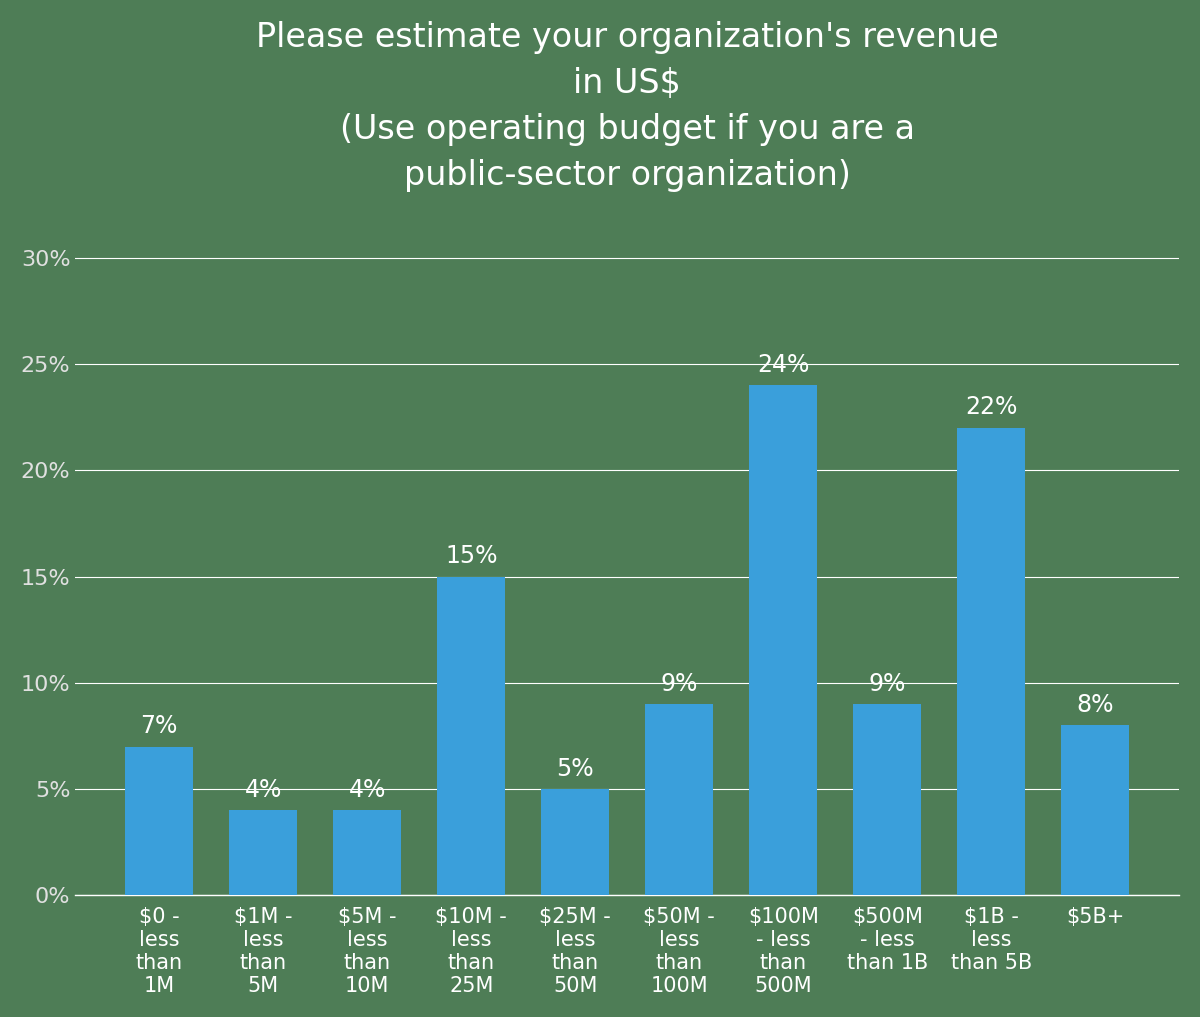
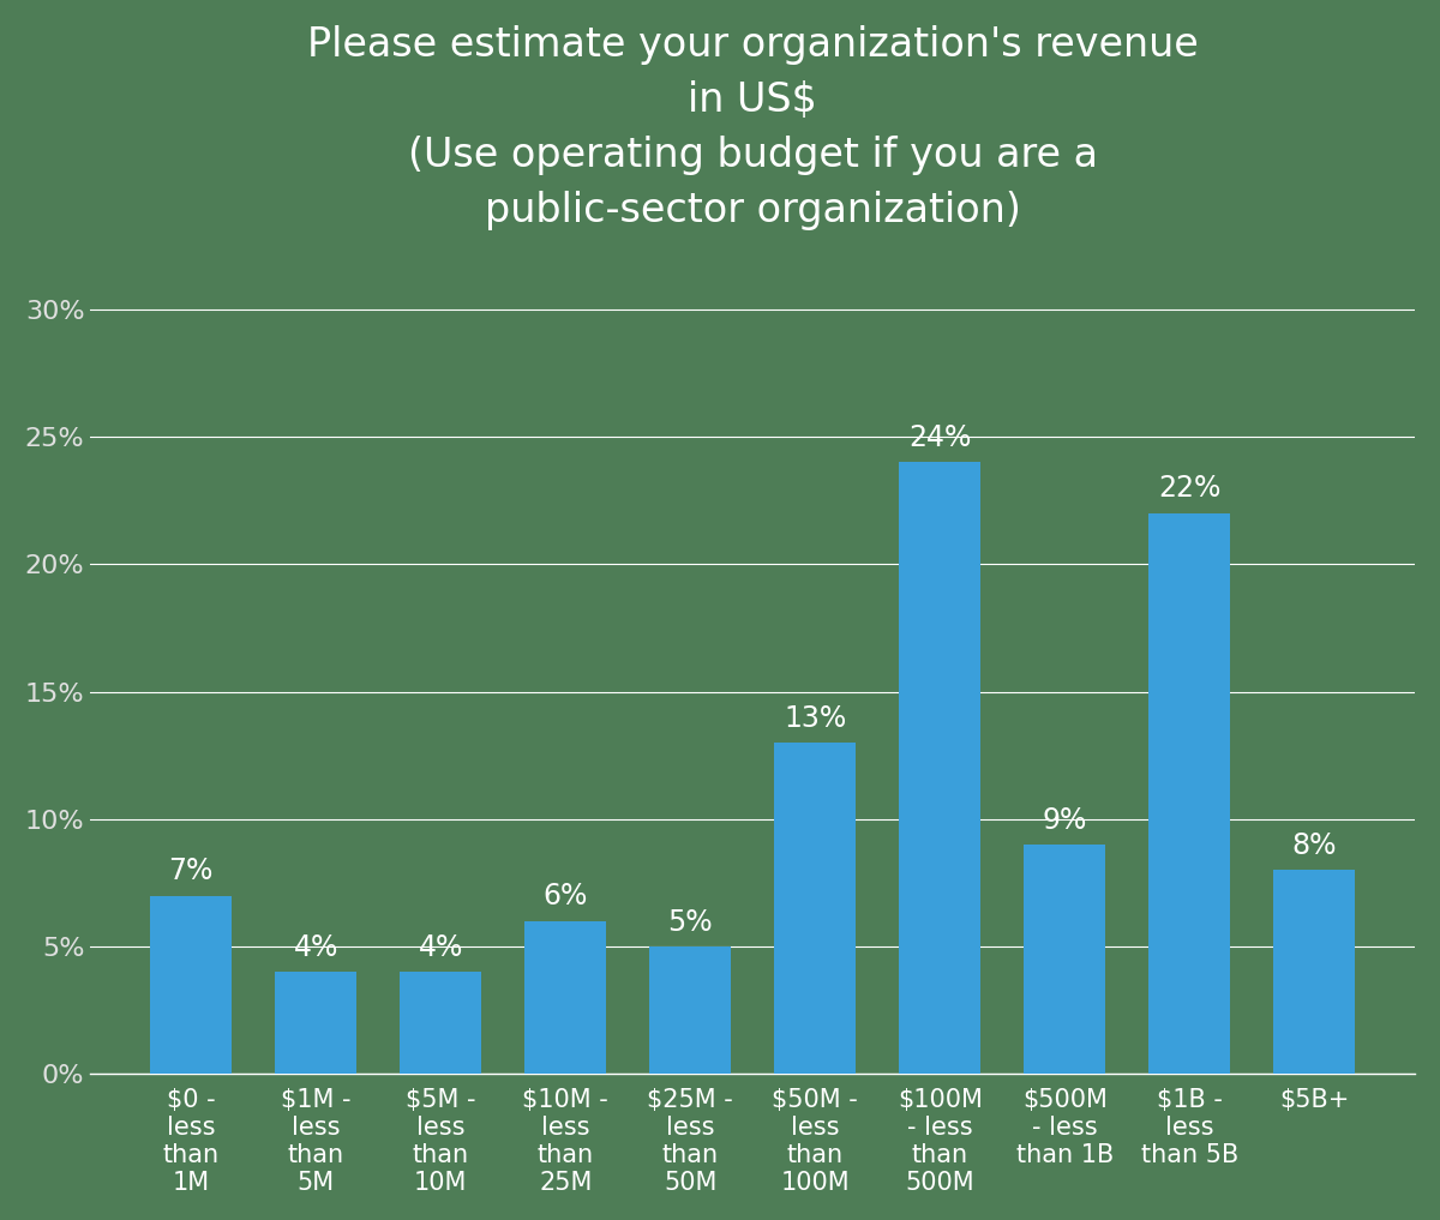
$10M - less than 25M: 15% -> 6%
$50M - less than 100M: 9% -> 13%
